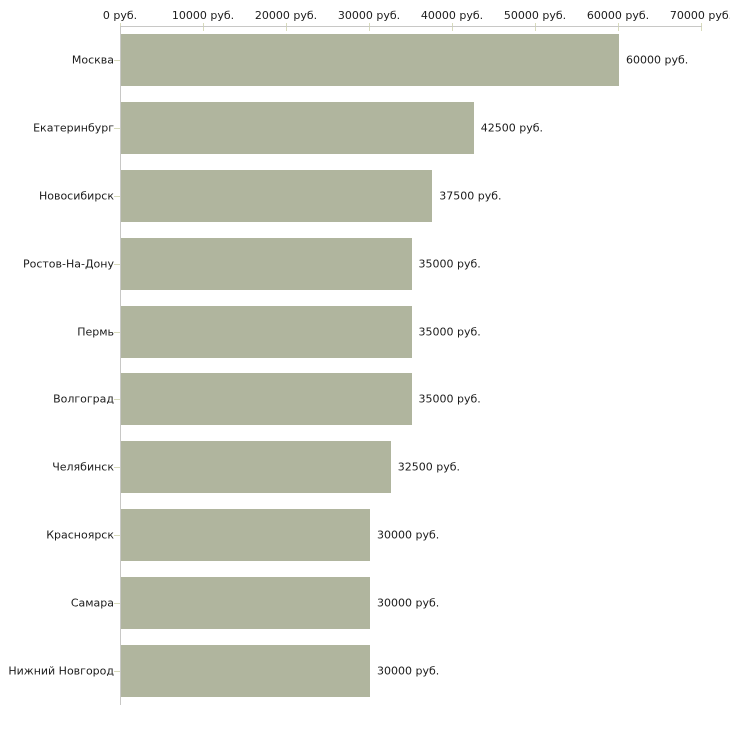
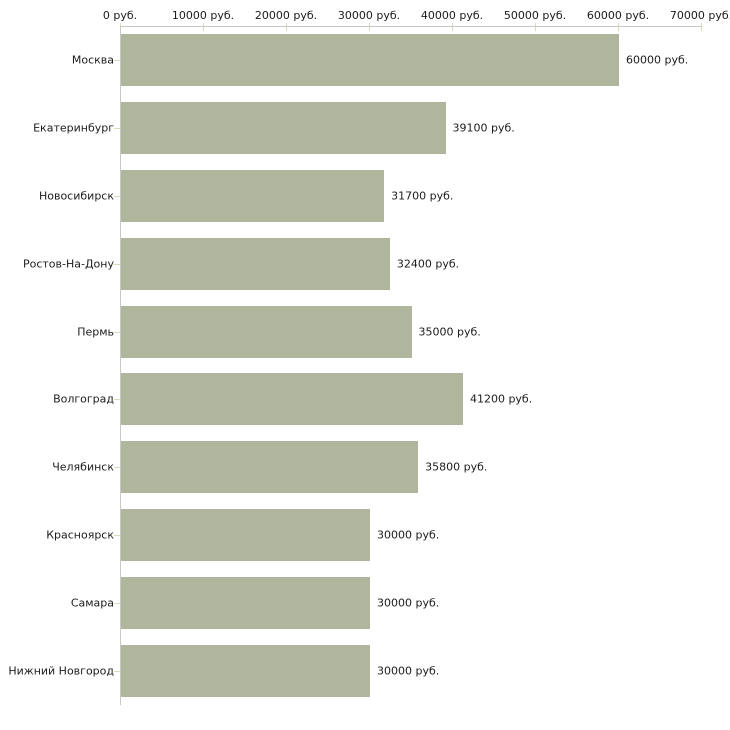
Екатеринбург: 42500 -> 39100
Новосибирск: 37500 -> 31700
Ростов-На-Дону: 35000 -> 32400
Волгоград: 35000 -> 41200
Челябинск: 32500 -> 35800
